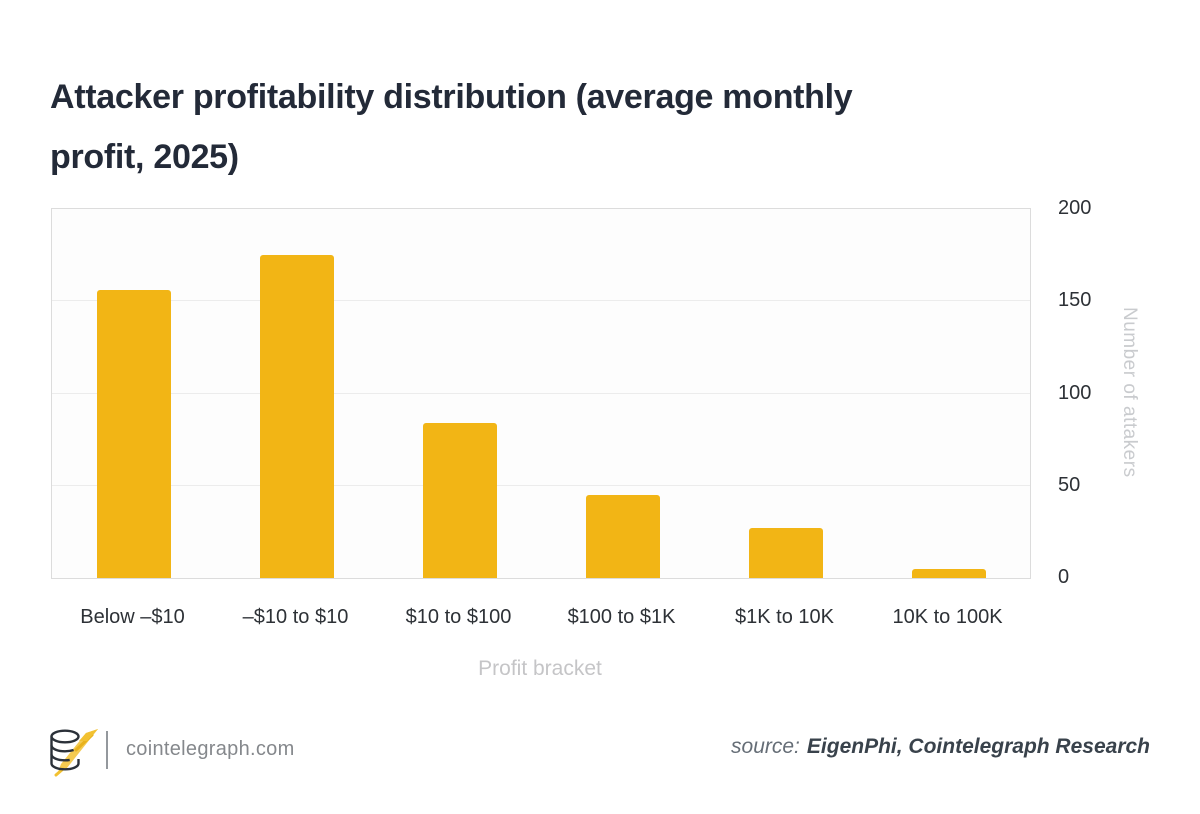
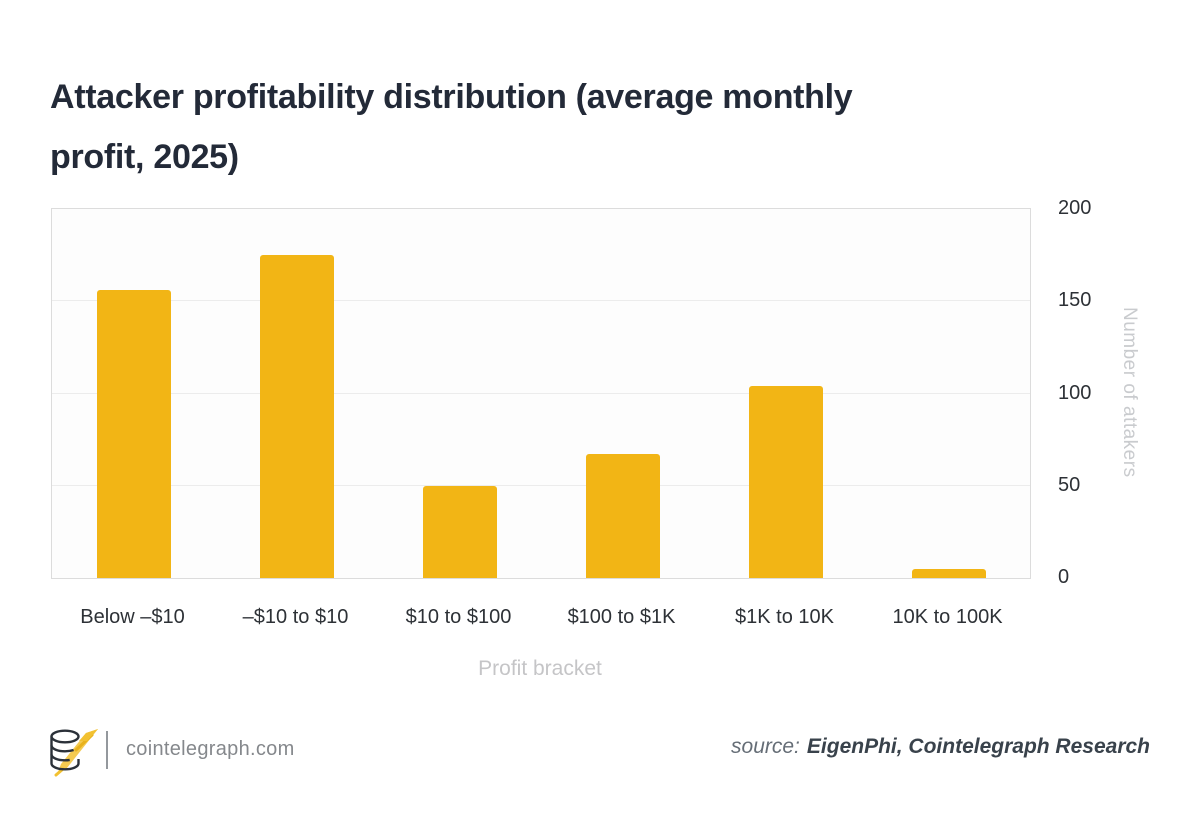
$10 to $100: 84 -> 50
$100 to $1K: 45 -> 67
$1K to 10K: 27 -> 104
